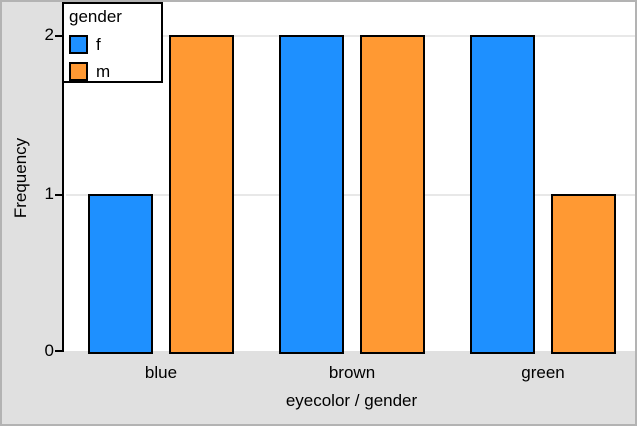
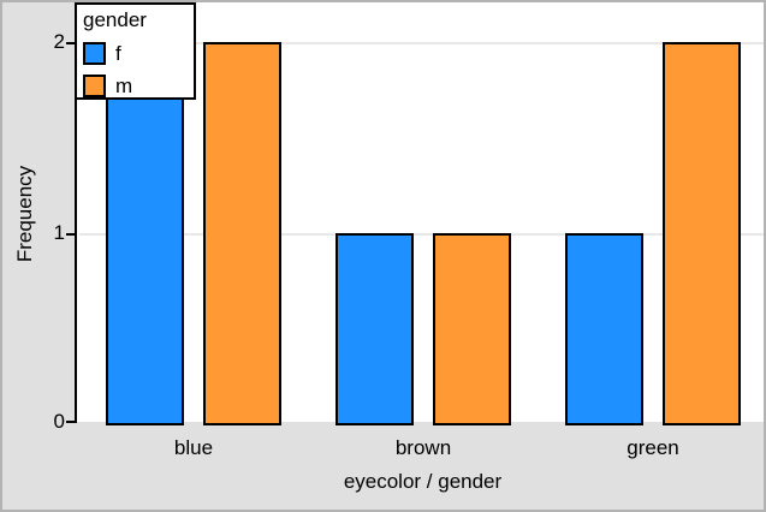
f/blue: 1 -> 2
f/brown: 2 -> 1
m/brown: 2 -> 1
f/green: 2 -> 1
m/green: 1 -> 2
